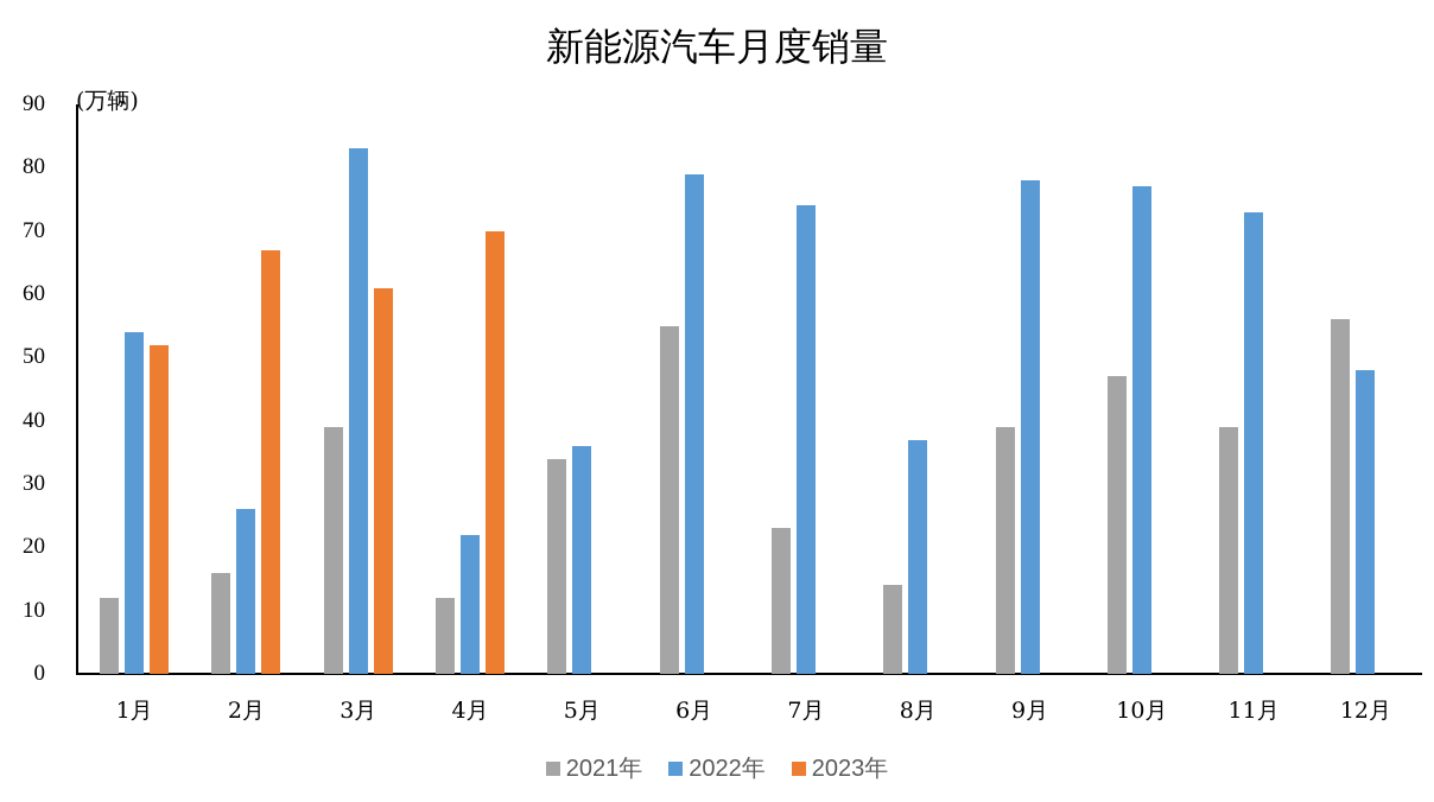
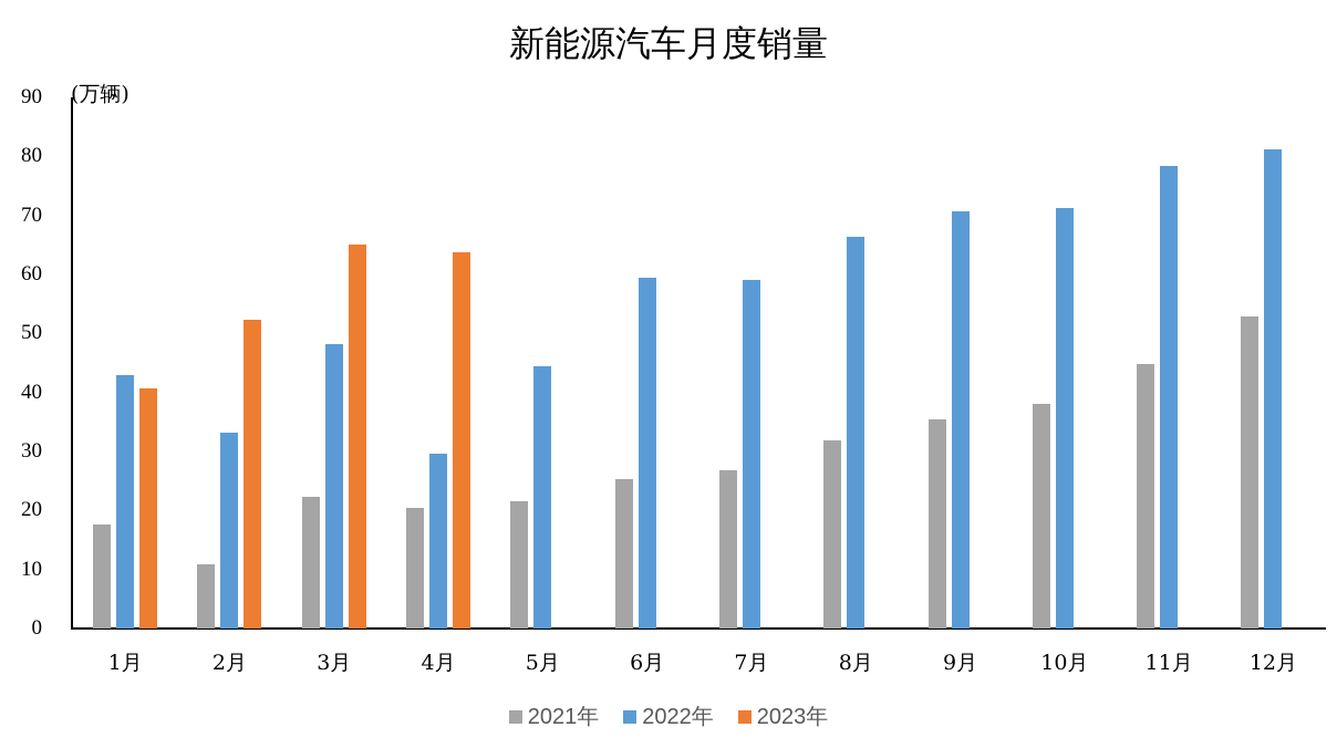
2021年/1月: 12 -> 18
2022年/1月: 54 -> 43
2023年/1月: 52 -> 41
2021年/2月: 16 -> 11
2022年/2月: 26 -> 33
2023年/2月: 67 -> 52
2021年/3月: 39 -> 22
2022年/3月: 83 -> 48
2023年/3月: 61 -> 65
2021年/4月: 12 -> 20
2022年/4月: 22 -> 30
2023年/4月: 70 -> 64
2021年/5月: 34 -> 22
2022年/5月: 36 -> 44
2021年/6月: 55 -> 25
2022年/6月: 79 -> 60
2021年/7月: 23 -> 27
2022年/7月: 74 -> 59
2021年/8月: 14 -> 32
2022年/8月: 37 -> 66
2021年/9月: 39 -> 36
2022年/9月: 78 -> 71
2021年/10月: 47 -> 38
2022年/10月: 77 -> 71
2021年/11月: 39 -> 45
2022年/11月: 73 -> 78
2021年/12月: 56 -> 53
2022年/12月: 48 -> 81
